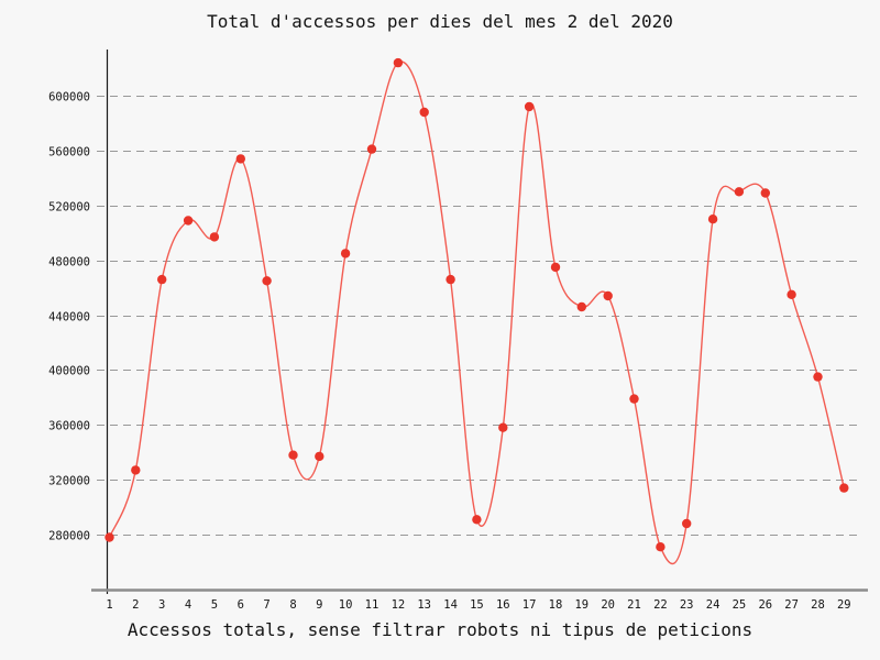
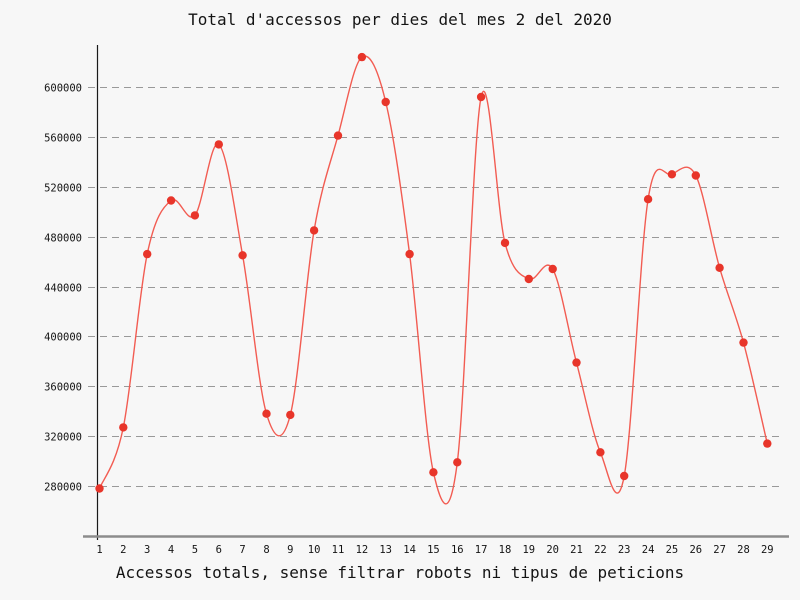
16: 358000 -> 299000
22: 271000 -> 307000
